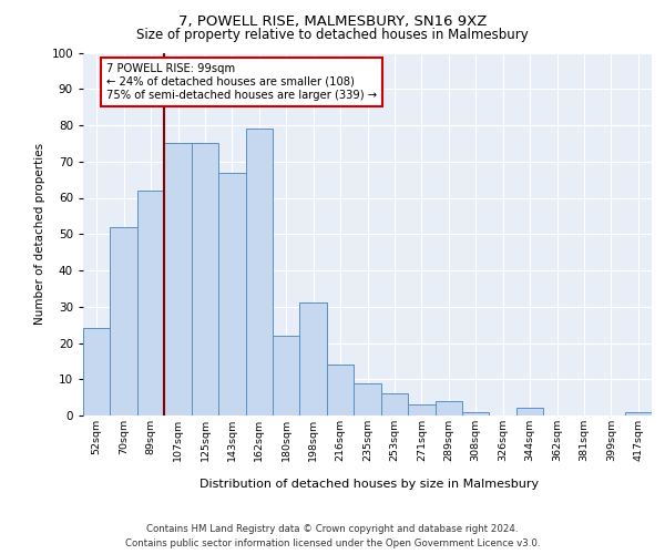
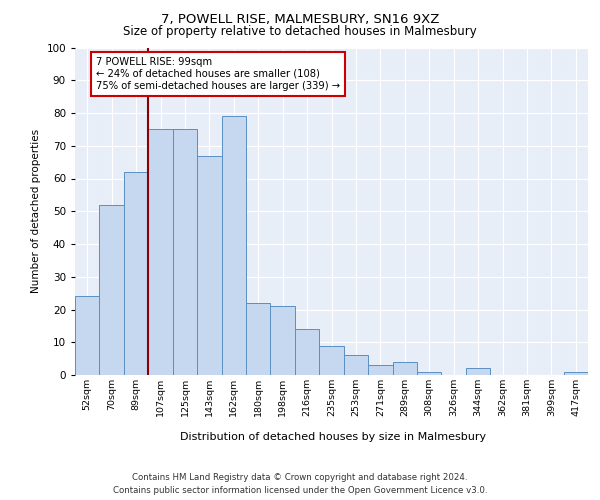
198sqm: 31 -> 21
